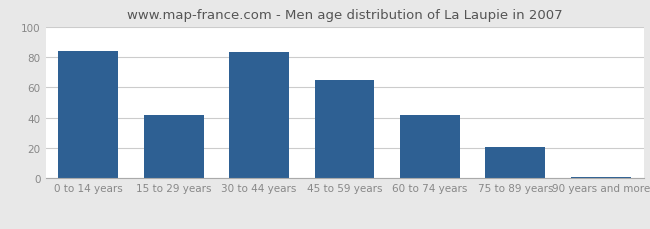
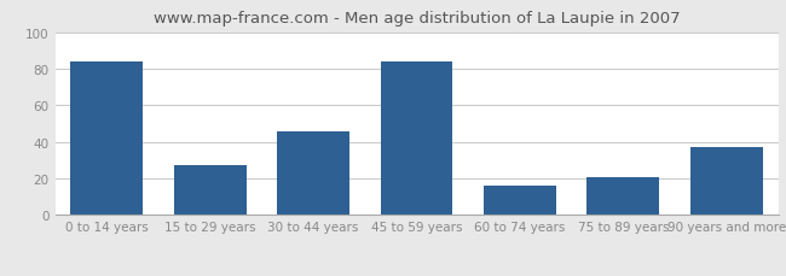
15 to 29 years: 42 -> 27
30 to 44 years: 83 -> 46
45 to 59 years: 65 -> 84
60 to 74 years: 42 -> 16
90 years and more: 1 -> 37
